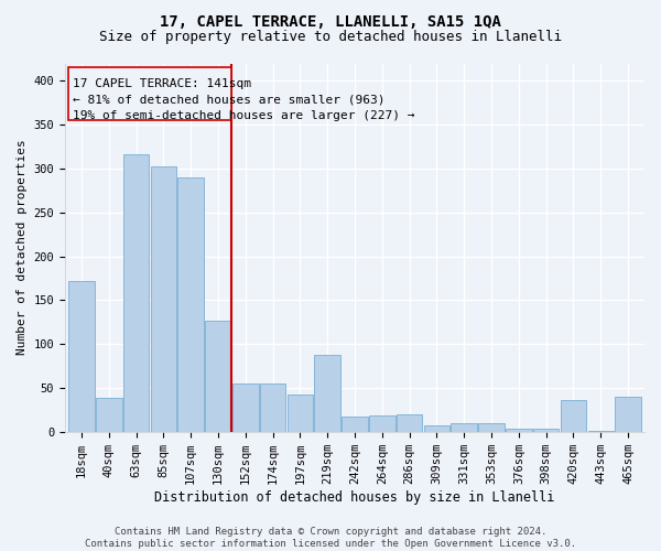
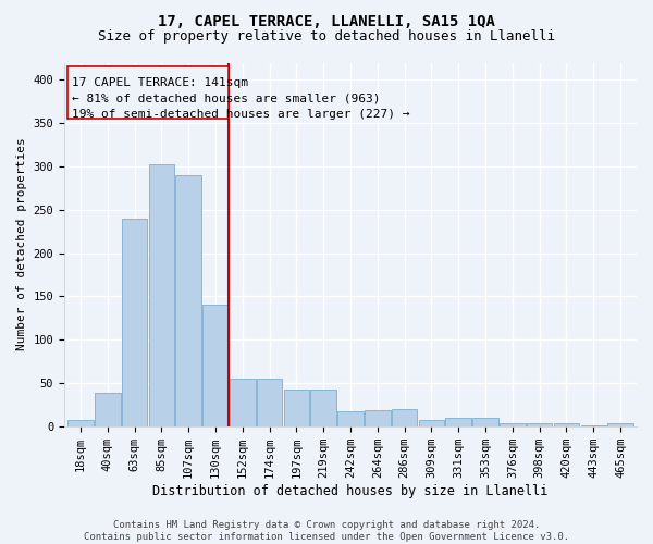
18sqm: 172 -> 7
63sqm: 316 -> 240
130sqm: 126 -> 141
219sqm: 88 -> 43
420sqm: 36 -> 3
465sqm: 40 -> 4
